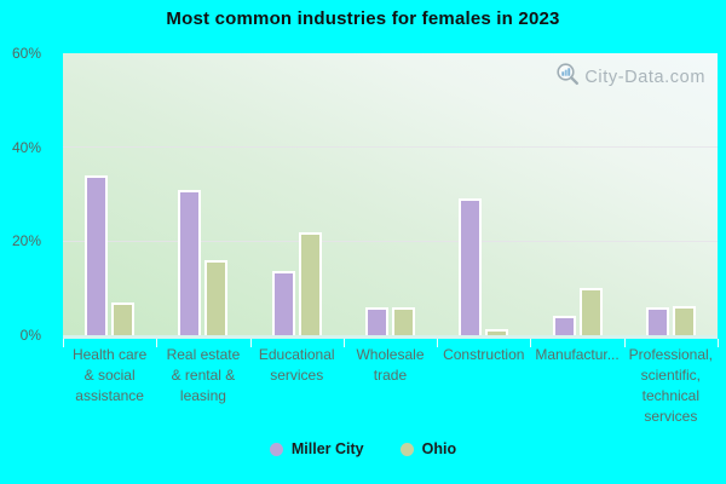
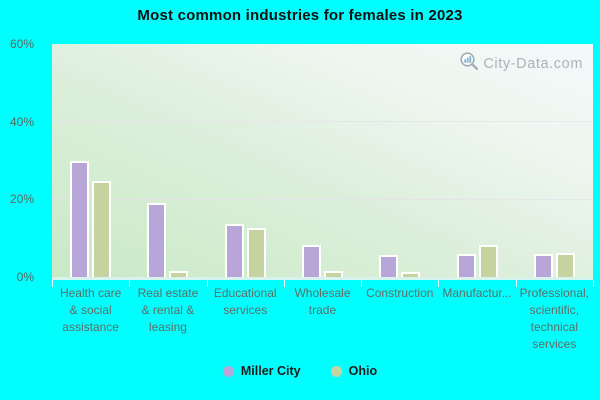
Miller City/Health care & social assistance: 34% -> 30%
Ohio/Health care & social assistance: 7% -> 25%
Miller City/Real estate & rental & leasing: 31% -> 19%
Ohio/Real estate & rental & leasing: 16% -> 2%
Ohio/Educational services: 22% -> 13%
Miller City/Wholesale trade: 6% -> 8%
Ohio/Wholesale trade: 6% -> 2%
Miller City/Construction: 29% -> 6%
Miller City/Manufactur...: 4% -> 6%
Ohio/Manufactur...: 10% -> 8%
